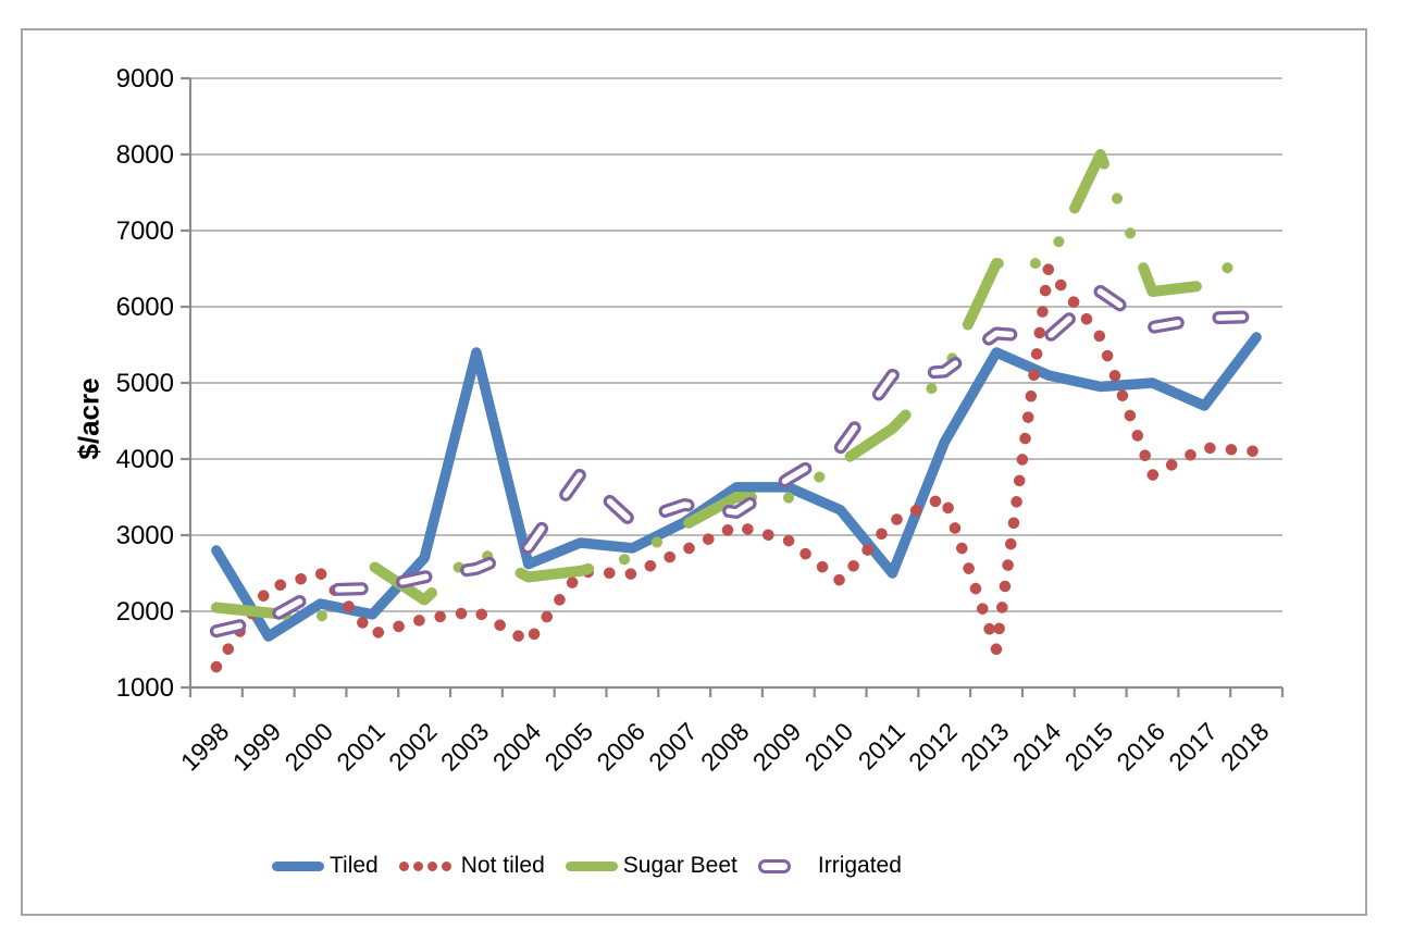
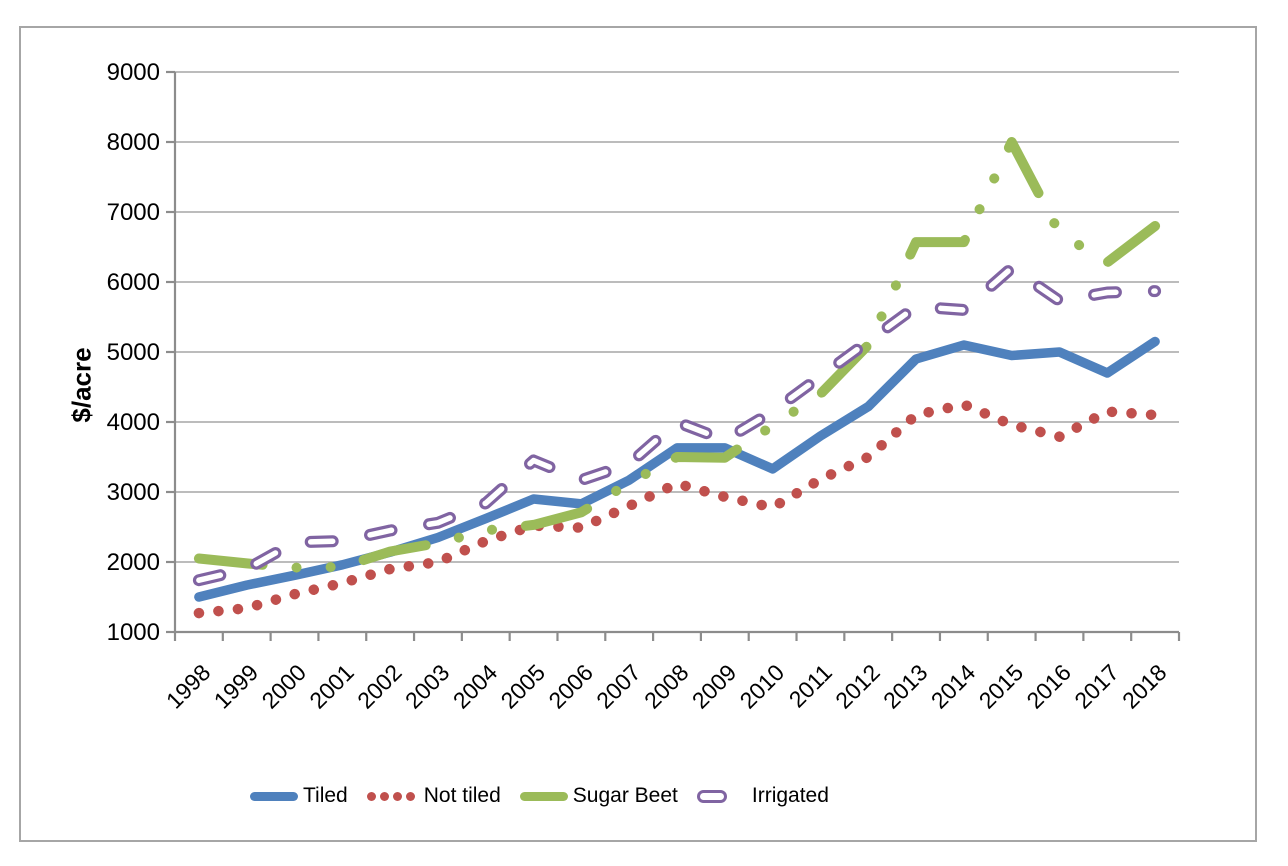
Tiled/1998: 2800 -> 1500
Not tiled/1999: 2300 -> 1300
Tiled/2000: 2100 -> 1800
Not tiled/2000: 2500 -> 1500
Sugar Beet/2001: 2600 -> 1900
Tiled/2002: 2700 -> 2100
Tiled/2003: 5400 -> 2400
Sugar Beet/2003: 2800 -> 2300
Not tiled/2004: 1600 -> 2300
Irrigated/2005: 3800 -> 3400
Irrigated/2008: 3300 -> 4000
Not tiled/2010: 2400 -> 2800
Tiled/2011: 2500 -> 3800
Irrigated/2011: 5100 -> 4600
Tiled/2013: 5400 -> 4900
Not tiled/2013: 1500 -> 4100
Not tiled/2014: 6500 -> 4200
Not tiled/2015: 5600 -> 4000
Sugar Beet/2016: 6200 -> 6700
Tiled/2018: 5600 -> 5200
